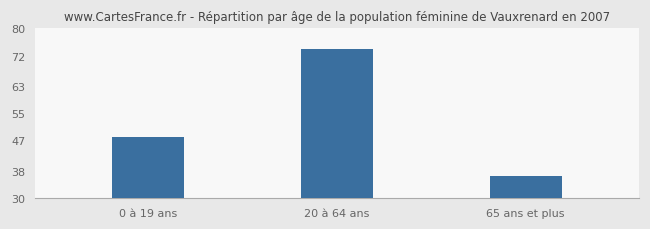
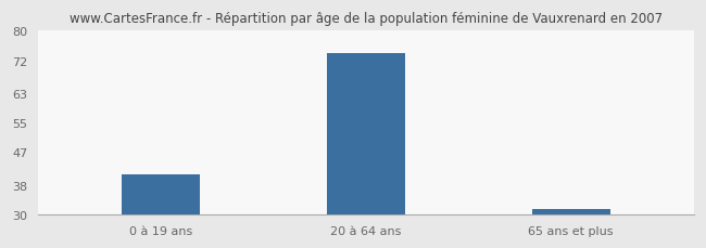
0 à 19 ans: 48.0 -> 41.0
65 ans et plus: 36.5 -> 31.5
